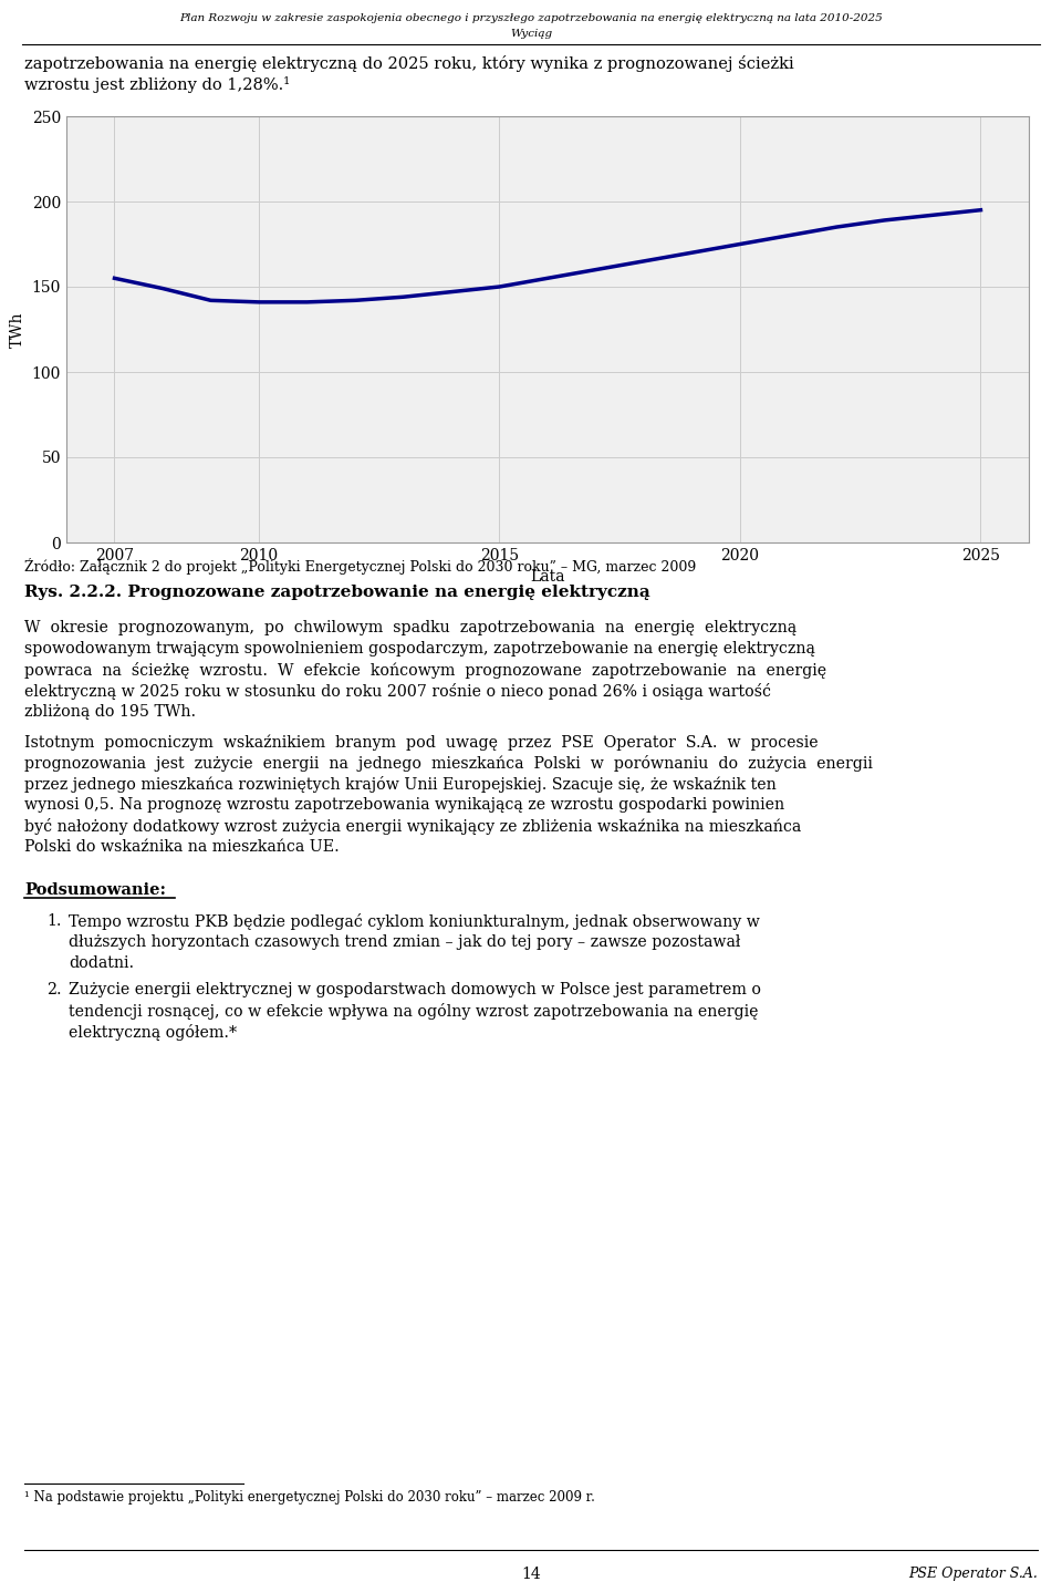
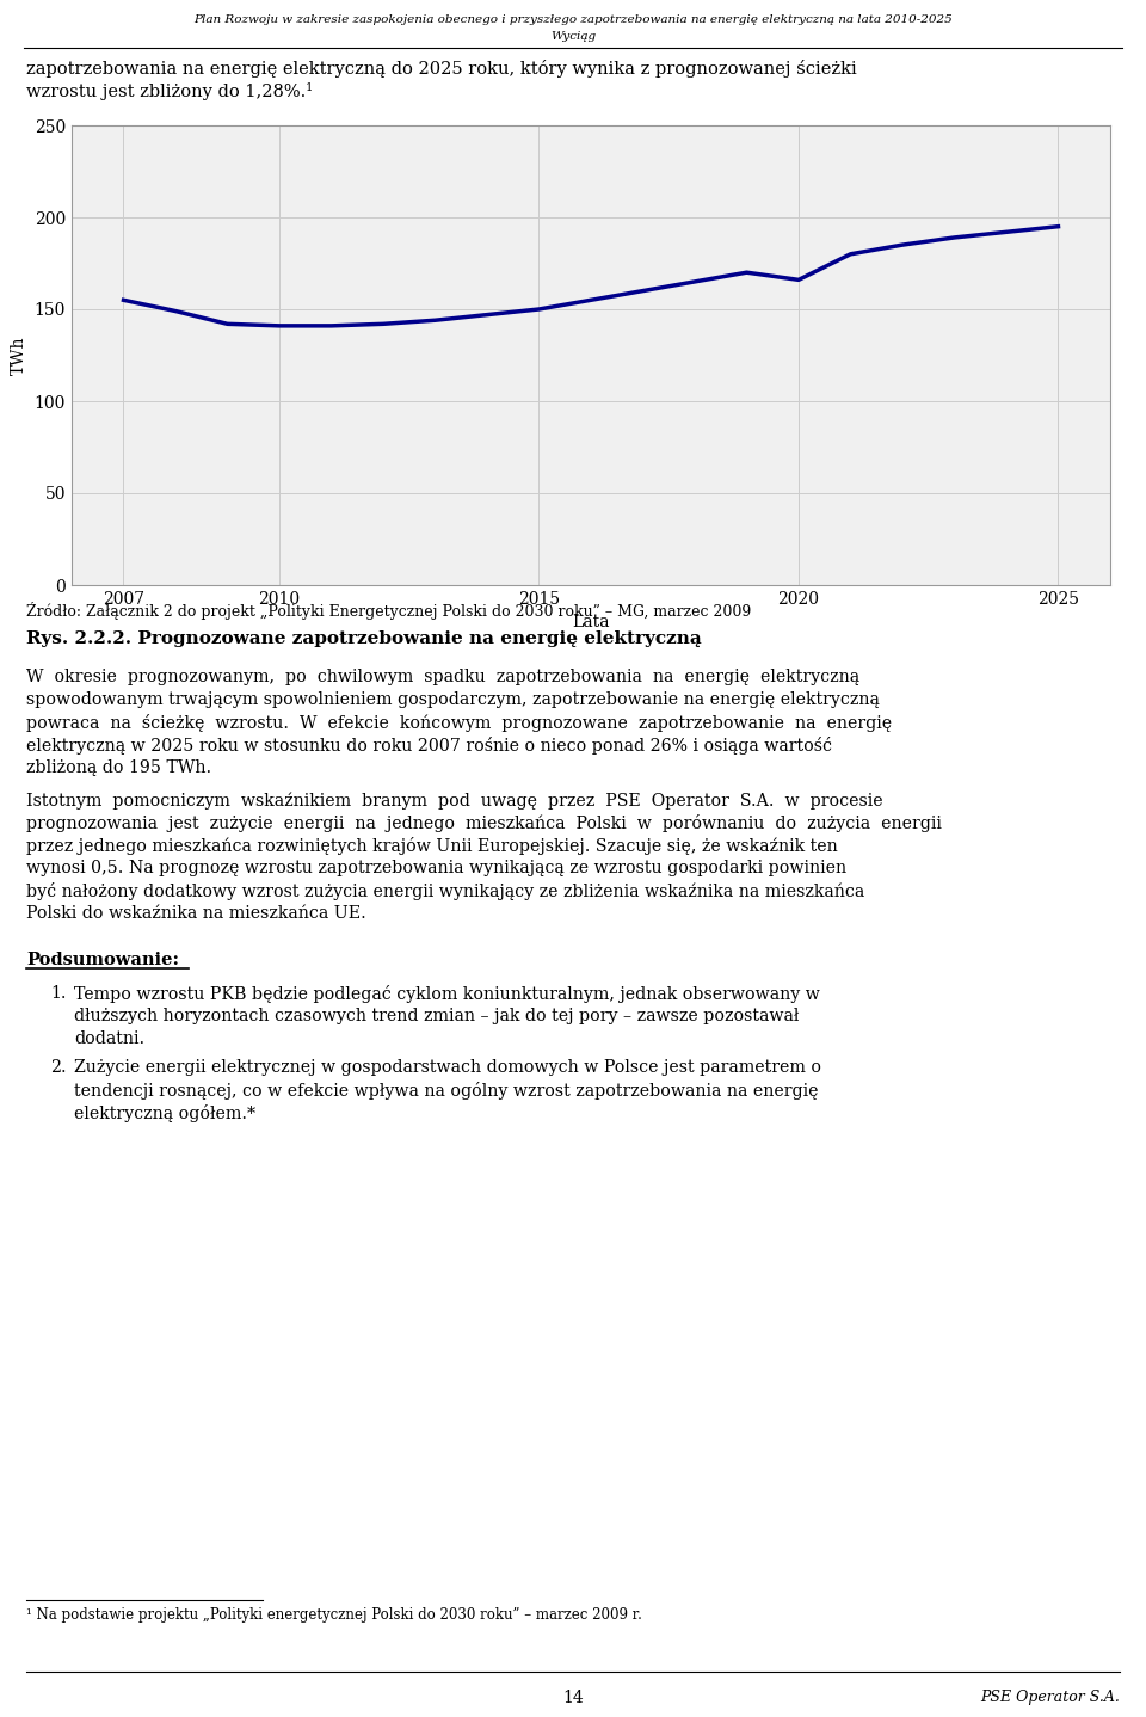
2020: 175 -> 166
